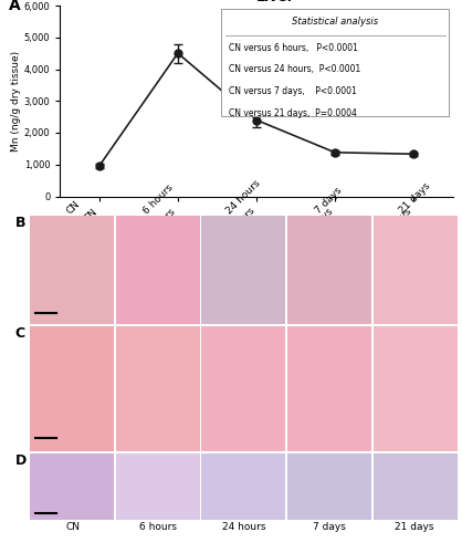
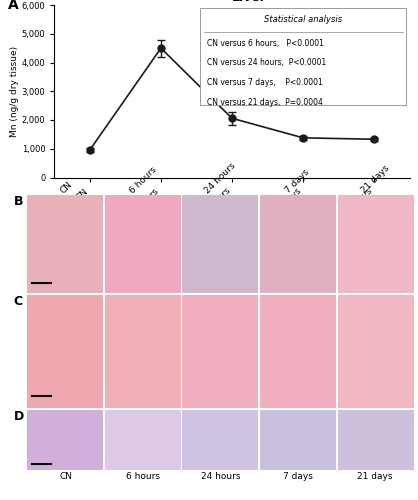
24 hours: 2,400 -> 2,060
